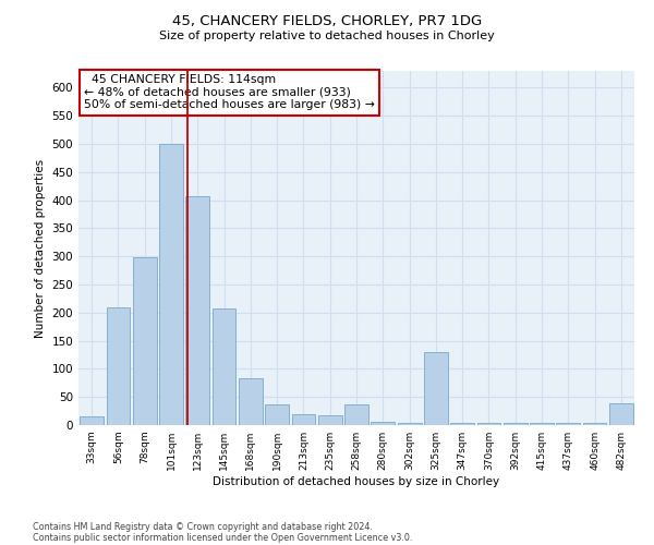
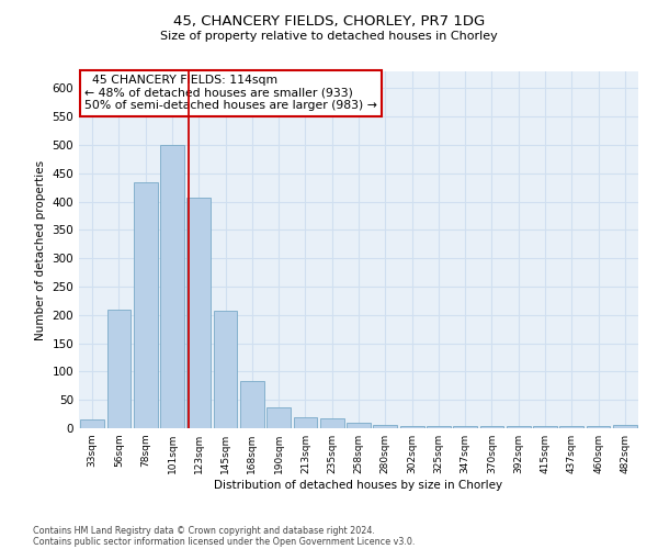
78sqm: 298 -> 435
258sqm: 36 -> 10
325sqm: 130 -> 4
482sqm: 38 -> 5
